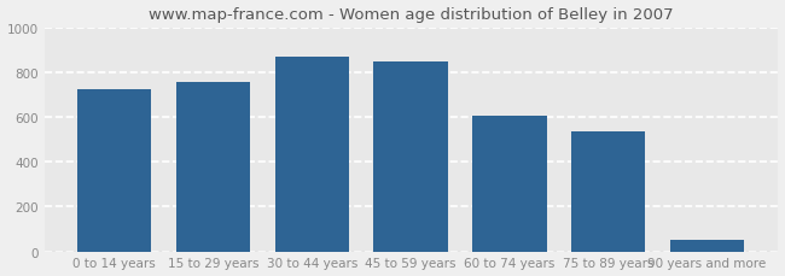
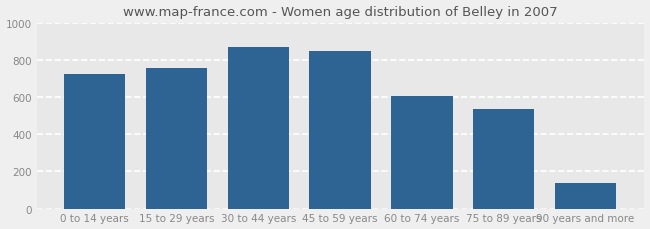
90 years and more: 50 -> 140
